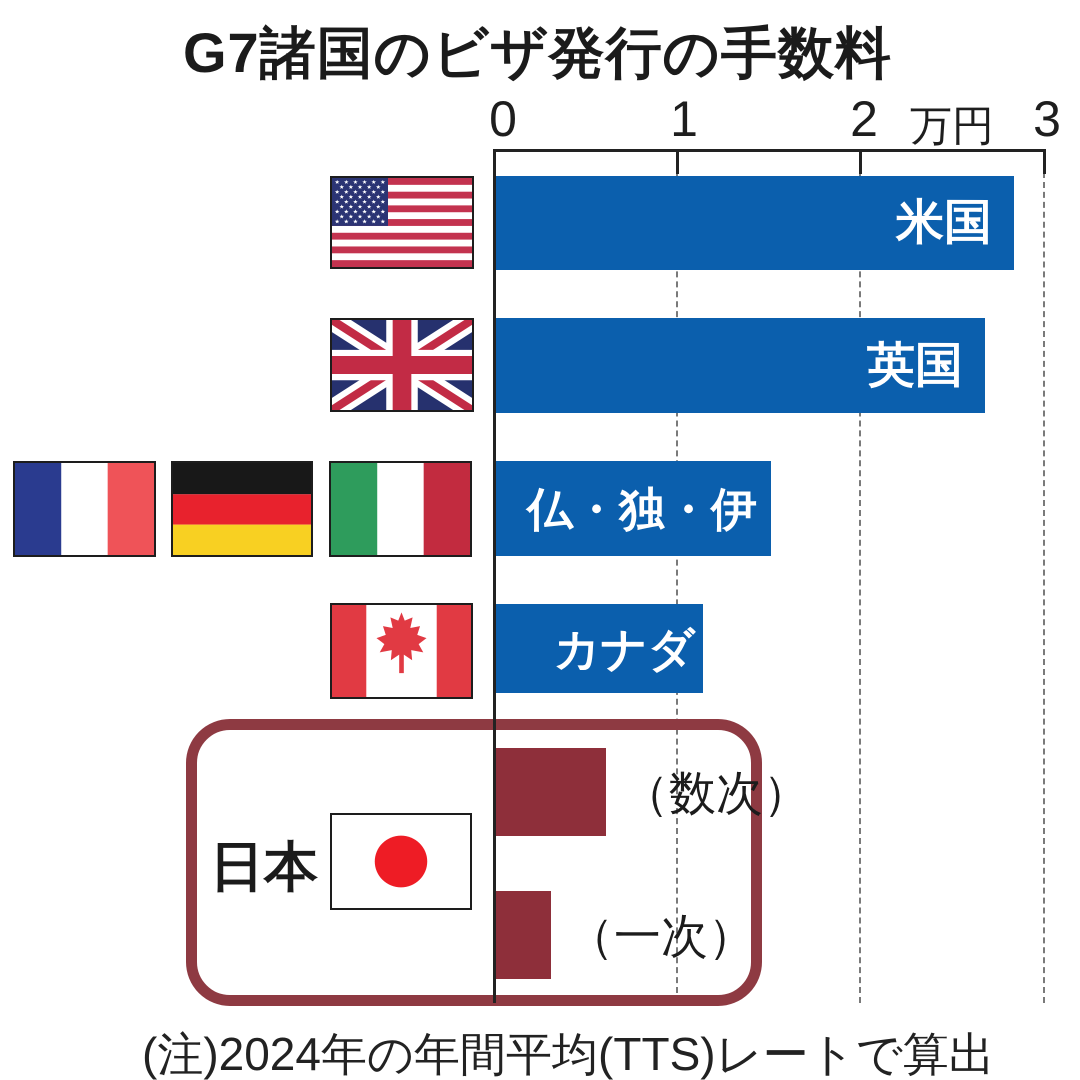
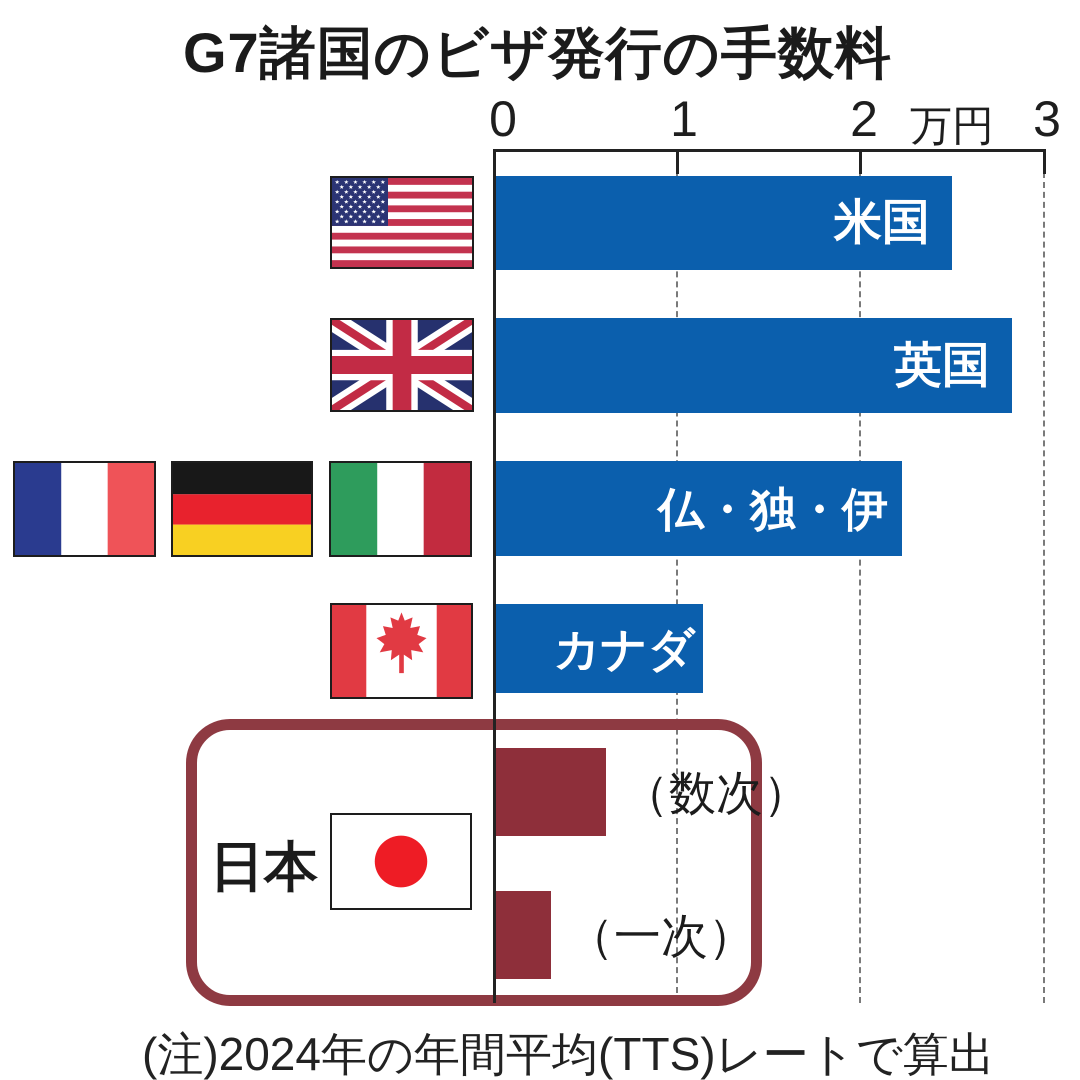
米国: 2.83 -> 2.49
英国: 2.67 -> 2.82
仏・独・伊: 1.50 -> 2.22
